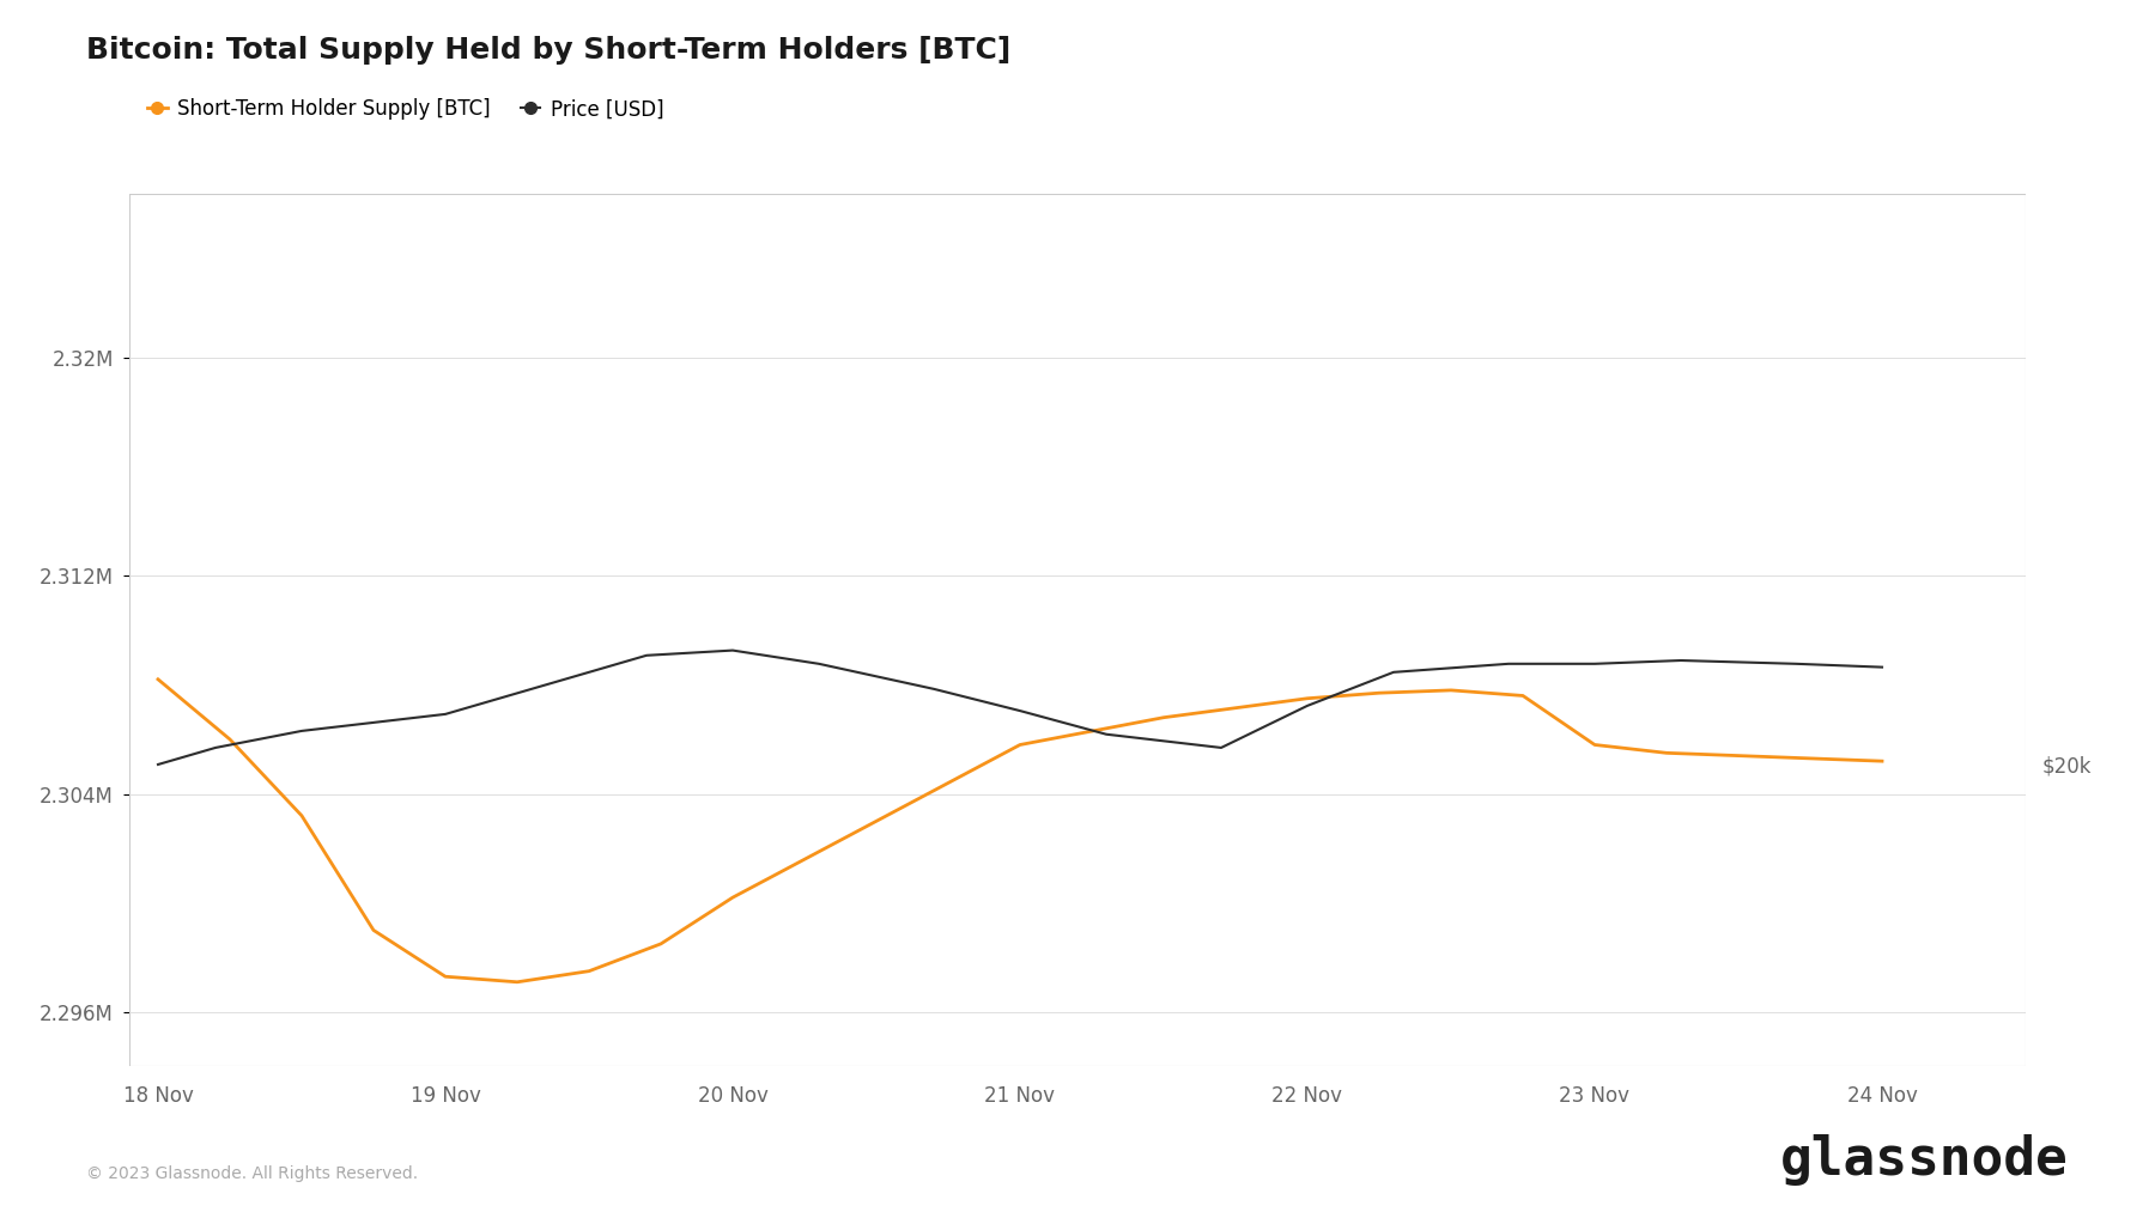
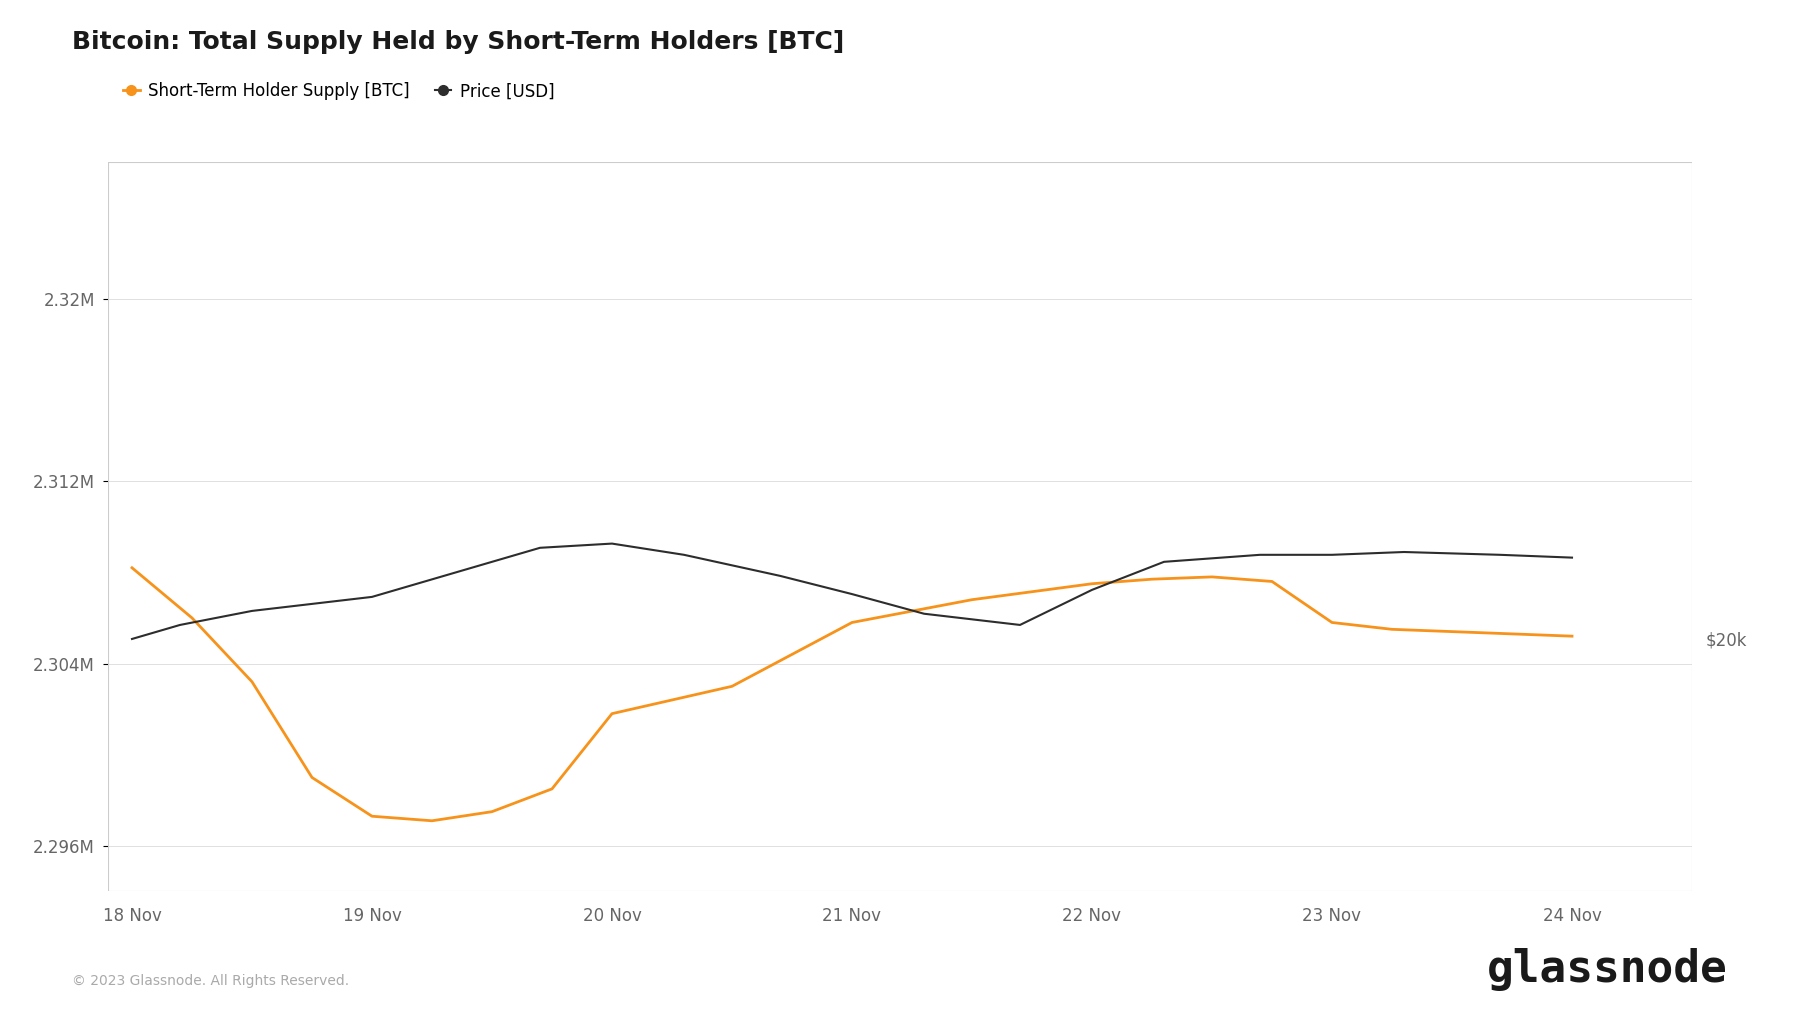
Short-Term Holder Supply [BTC]/20 Nov: 2.3002M -> 2.3018M
